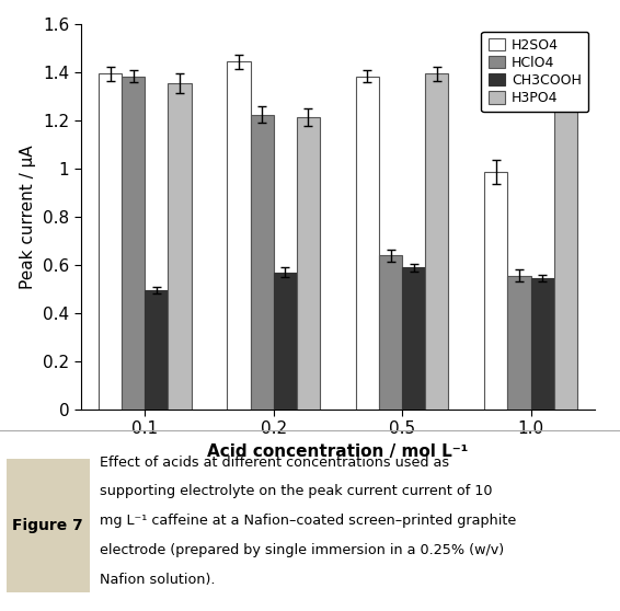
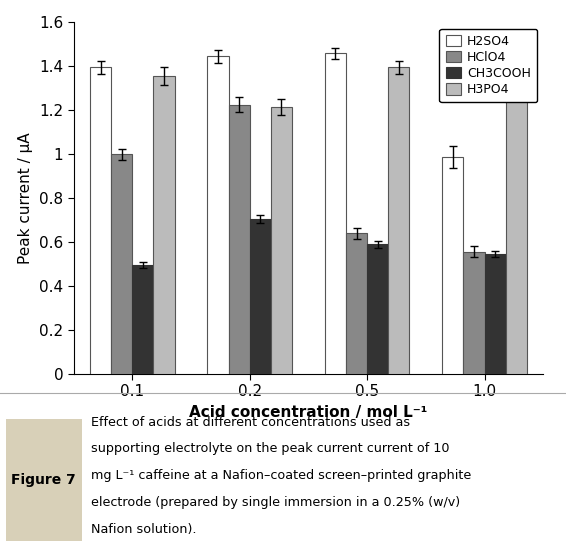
HClO4/0.1: 1.385 -> 1.000
CH3COOH/0.2: 0.570 -> 0.705
H2SO4/0.5: 1.385 -> 1.460
